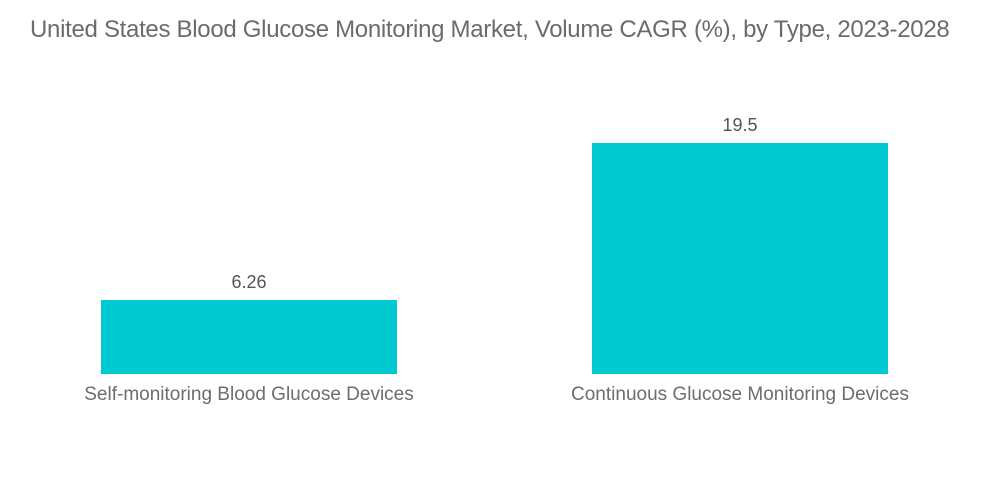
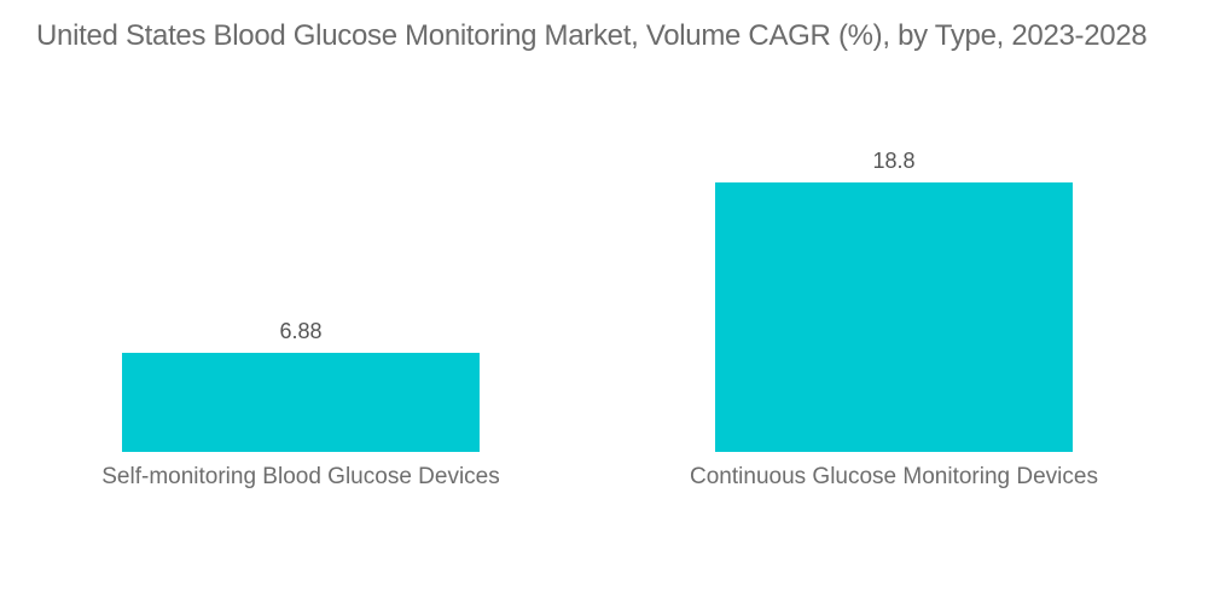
Self-monitoring Blood Glucose Devices: 6.26 -> 6.88
Continuous Glucose Monitoring Devices: 19.5 -> 18.8
